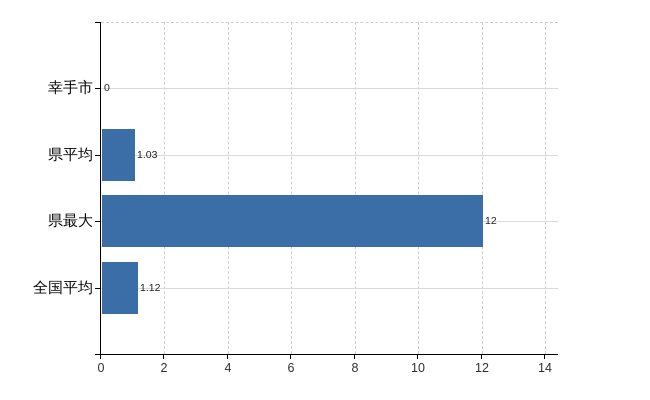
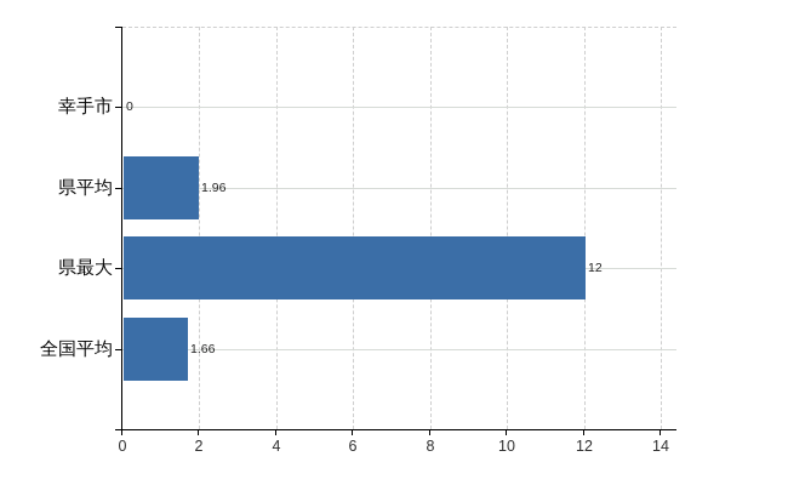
県平均: 1.03 -> 1.96
全国平均: 1.12 -> 1.66
